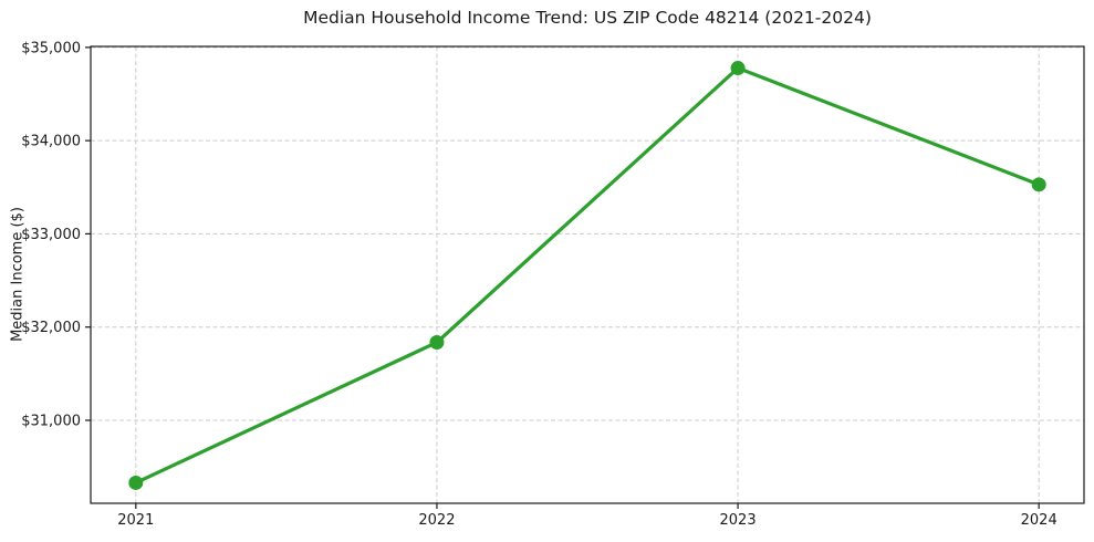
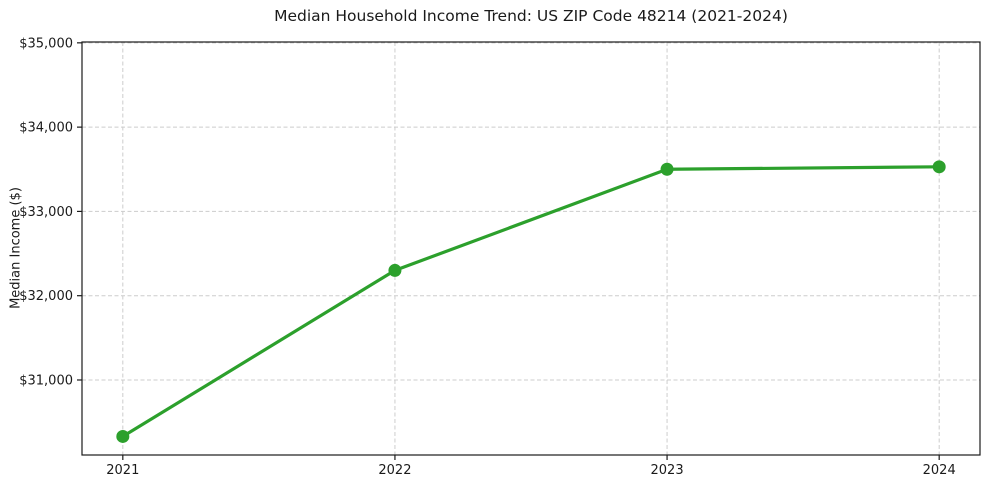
2022: $31800 -> $32300
2023: $34800 -> $33500
